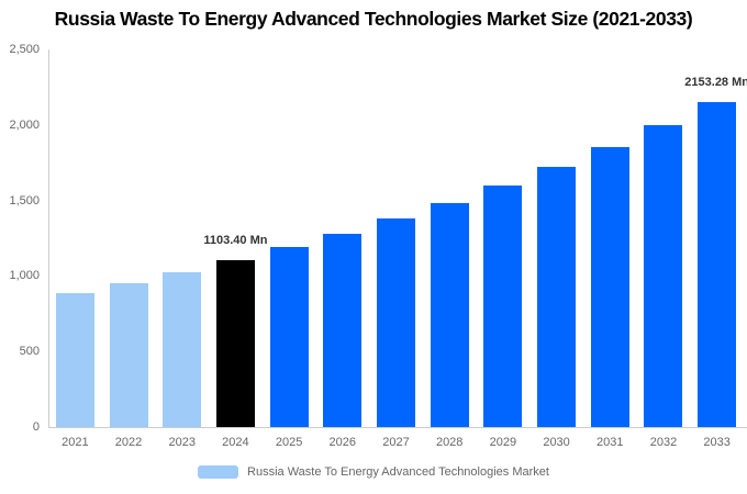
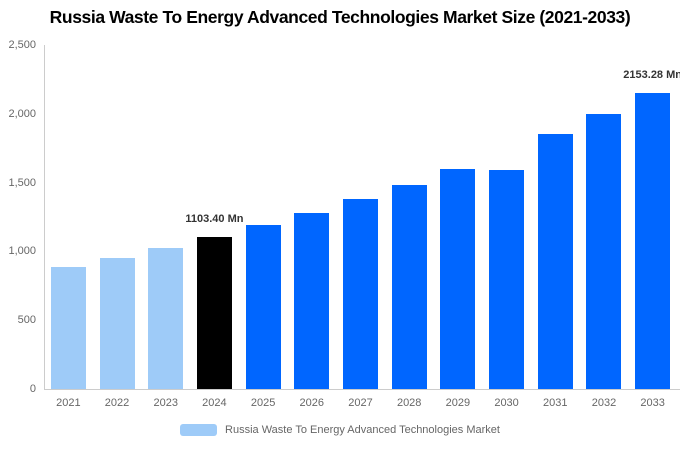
2030: 1720 -> 1590
